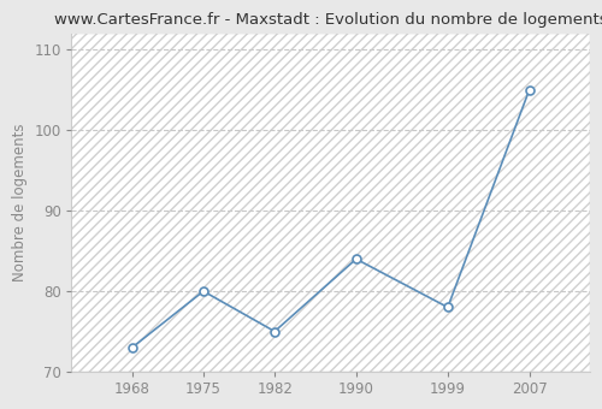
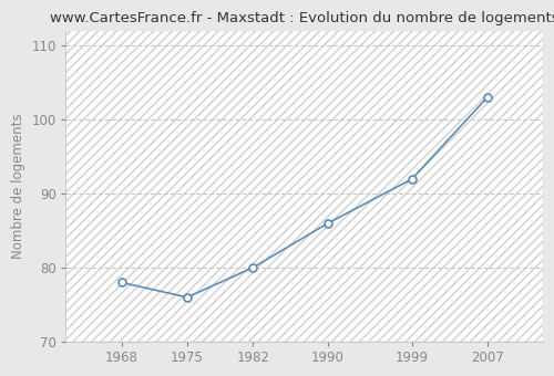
1968: 73 -> 78
1975: 80 -> 76
1982: 75 -> 80
1990: 84 -> 86
1999: 78 -> 92
2007: 105 -> 103
